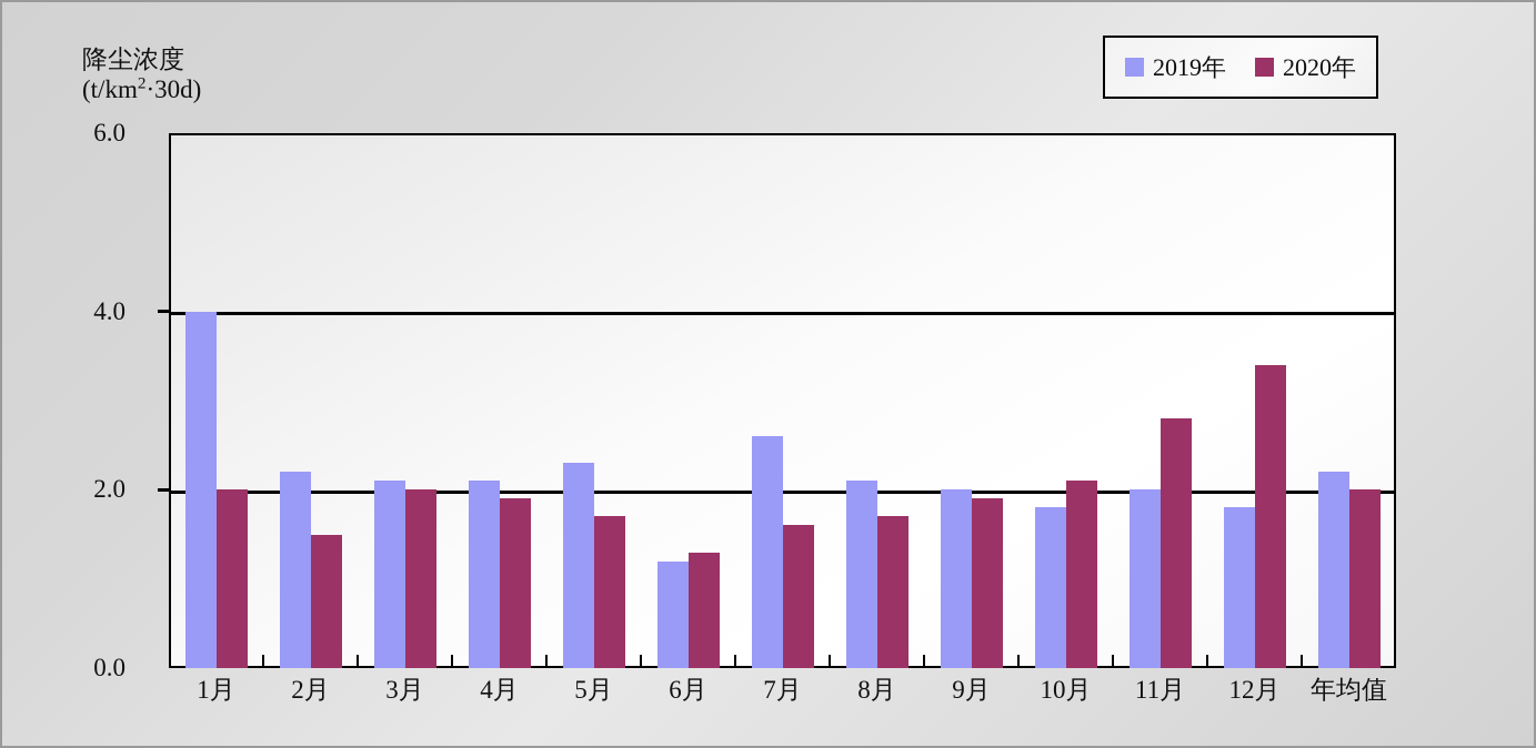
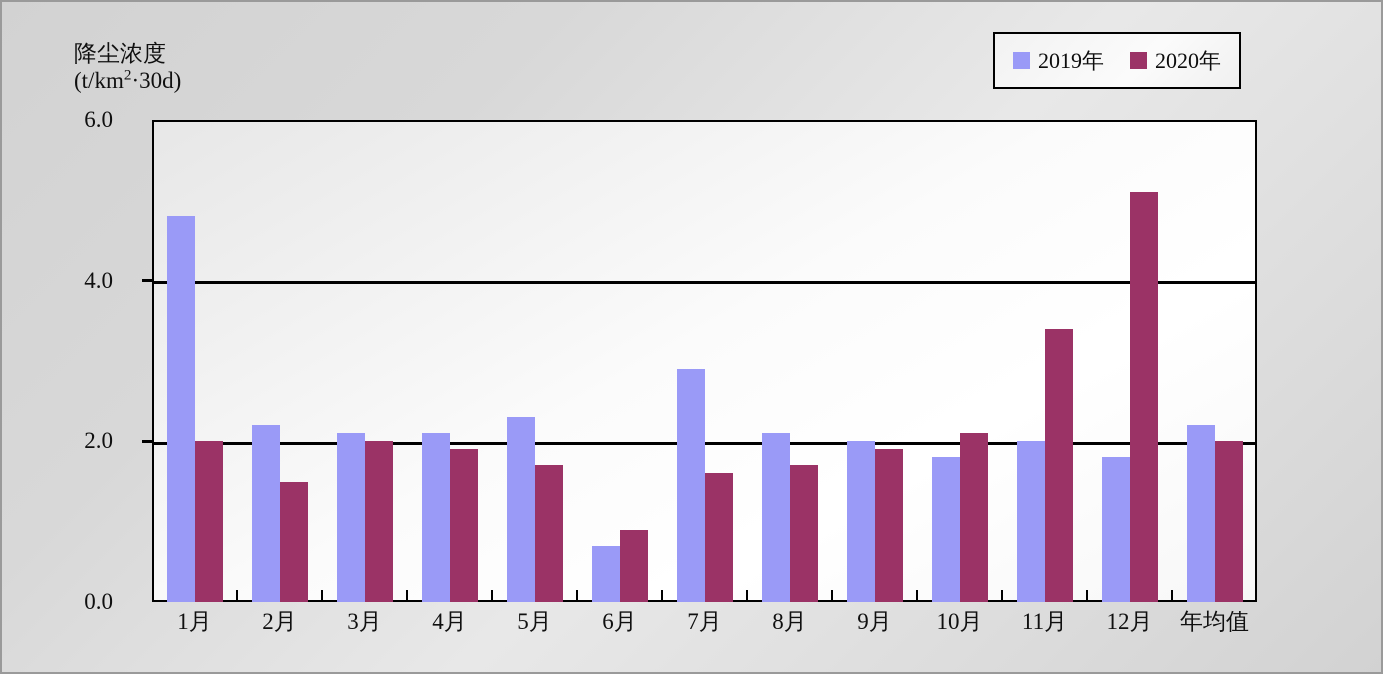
2019年/1月: 4.0 -> 4.8
2019年/6月: 1.2 -> 0.7
2020年/6月: 1.3 -> 0.9
2019年/7月: 2.6 -> 2.9
2020年/11月: 2.8 -> 3.4
2020年/12月: 3.4 -> 5.1
